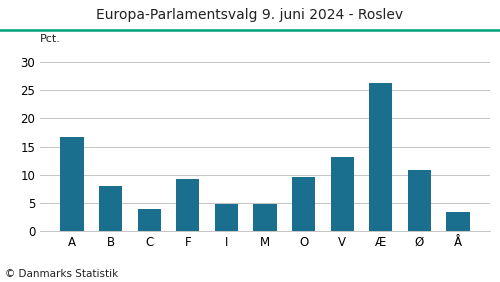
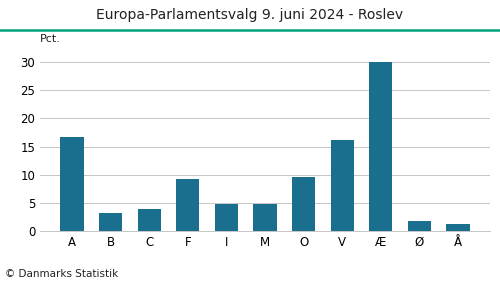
B: 8.0 -> 3.2
V: 13.2 -> 16.1
Æ: 26.2 -> 30.0
Ø: 10.8 -> 1.8
Å: 3.4 -> 1.2
